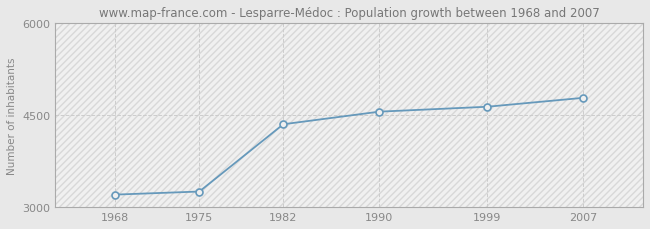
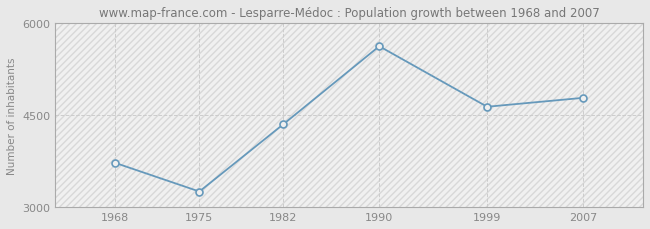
1968: 3200 -> 3720
1990: 4560 -> 5620
